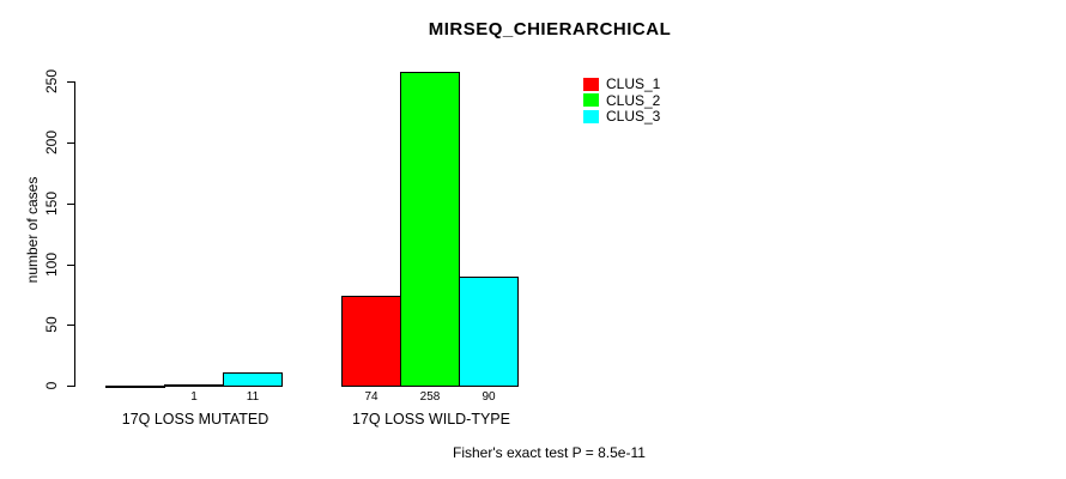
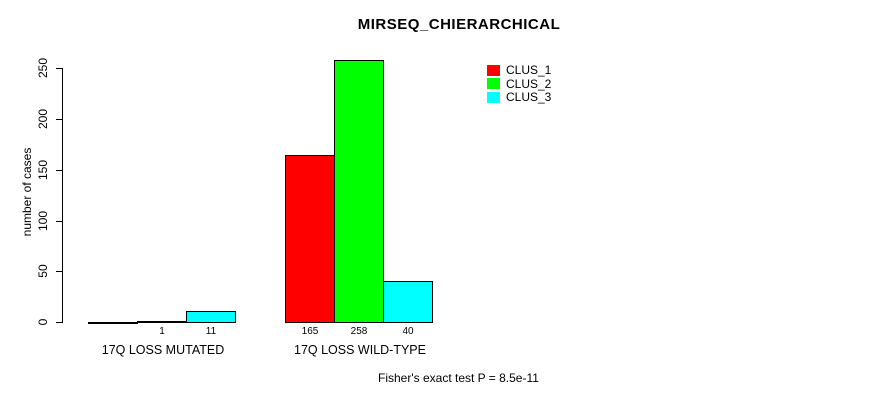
CLUS_1/17Q LOSS WILD-TYPE: 74 -> 165
CLUS_3/17Q LOSS WILD-TYPE: 90 -> 40
